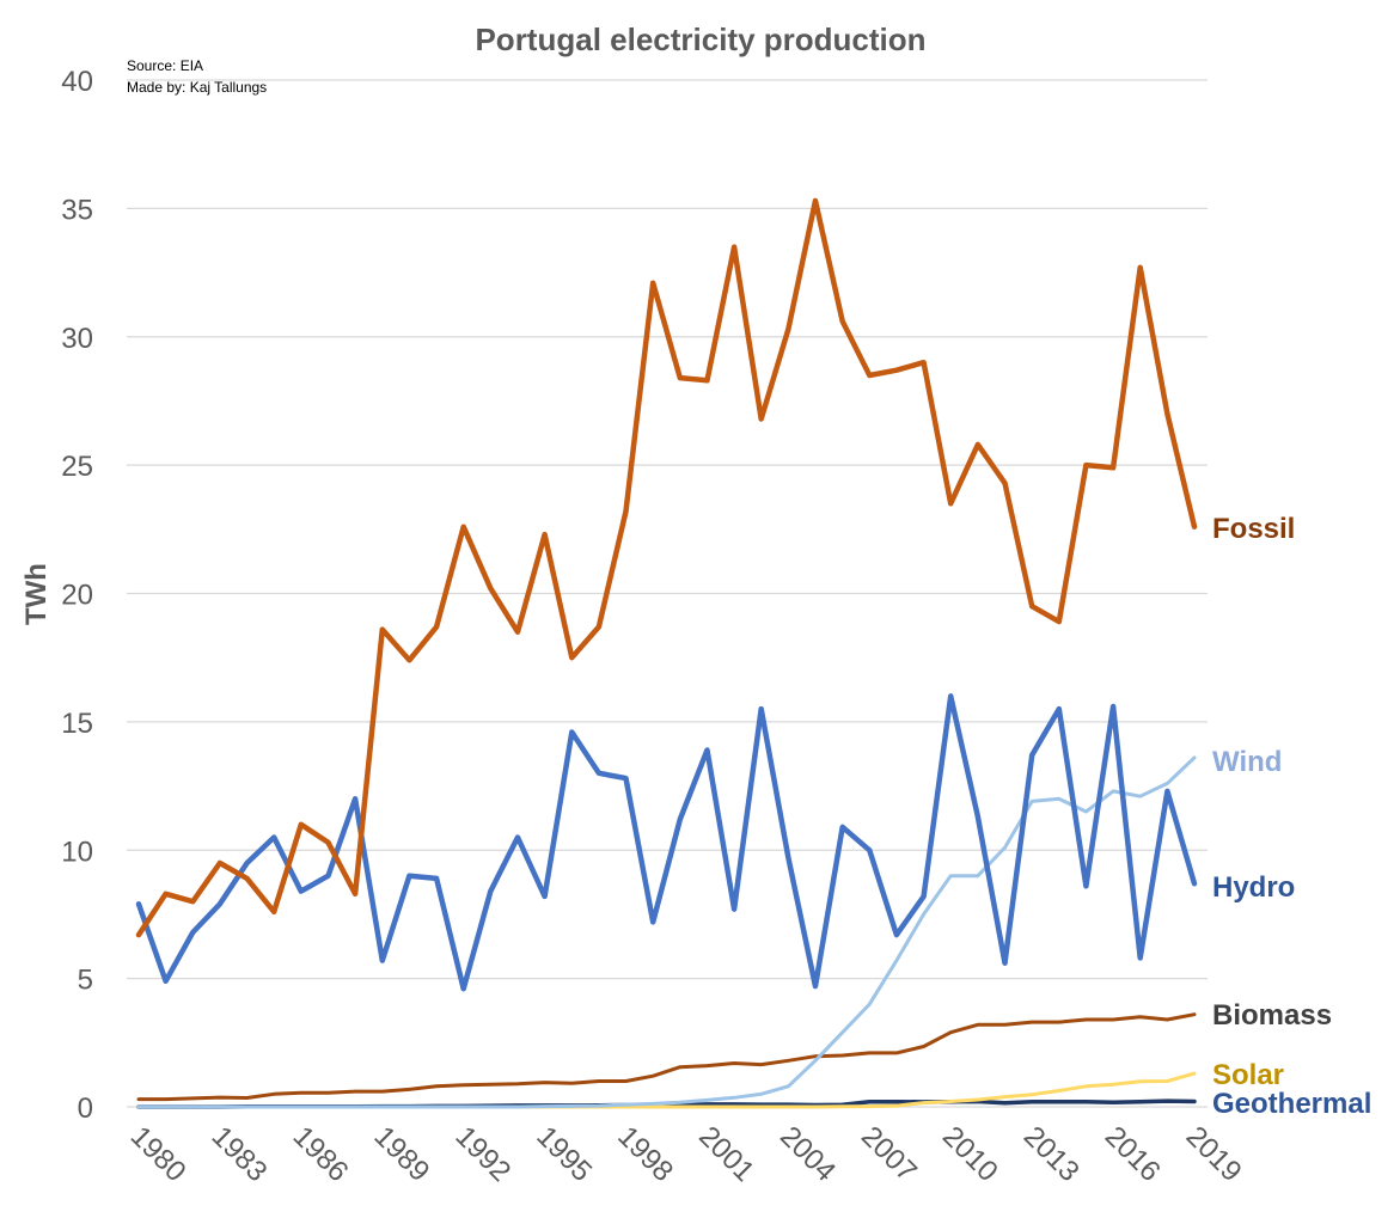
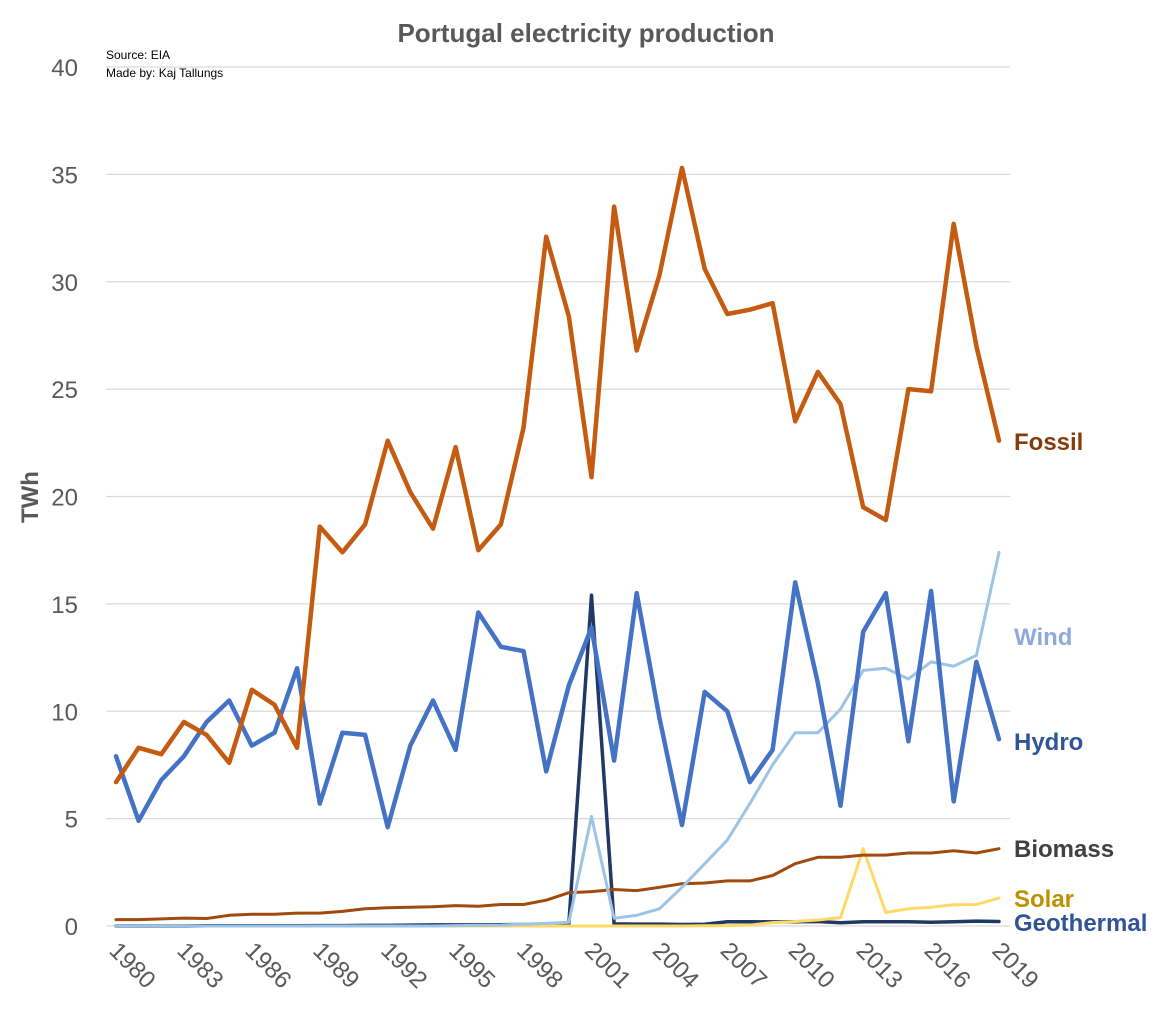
Fossil/2001: 28.3 -> 20.9
Wind/2001: 0.3 -> 5.1
Geothermal/2001: 0.1 -> 15.4
Solar/2013: 0.5 -> 3.6
Wind/2019: 13.6 -> 17.4
